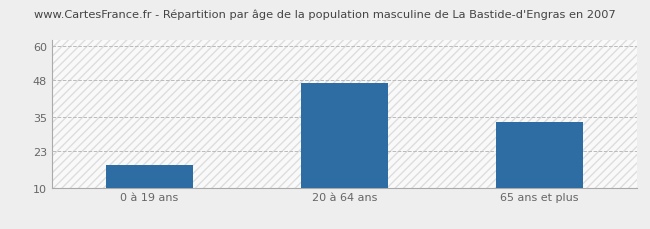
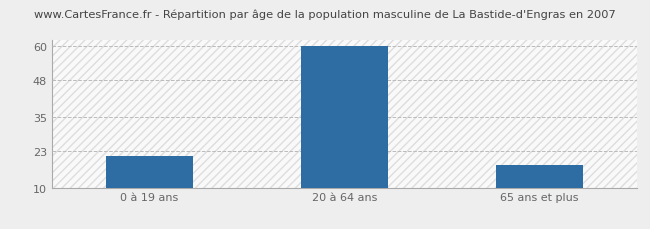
0 à 19 ans: 18 -> 21
20 à 64 ans: 47 -> 60
65 ans et plus: 33 -> 18
